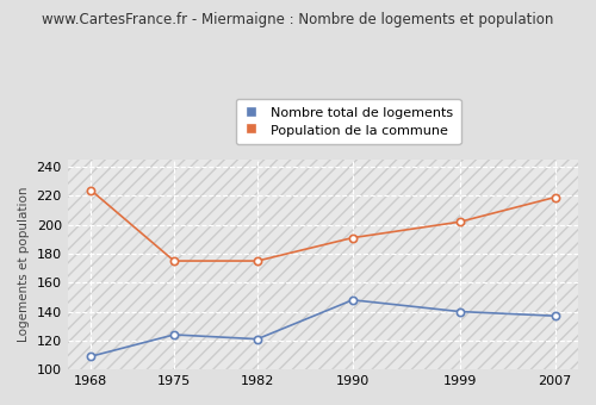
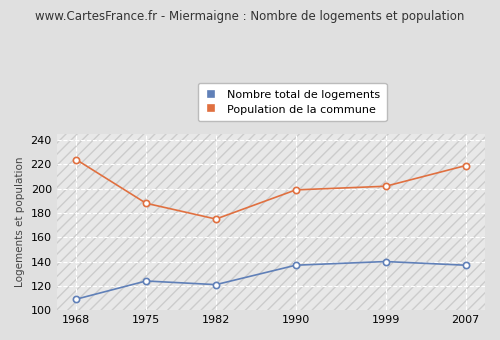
Population de la commune/1975: 175 -> 188
Nombre total de logements/1990: 148 -> 137
Population de la commune/1990: 191 -> 199
